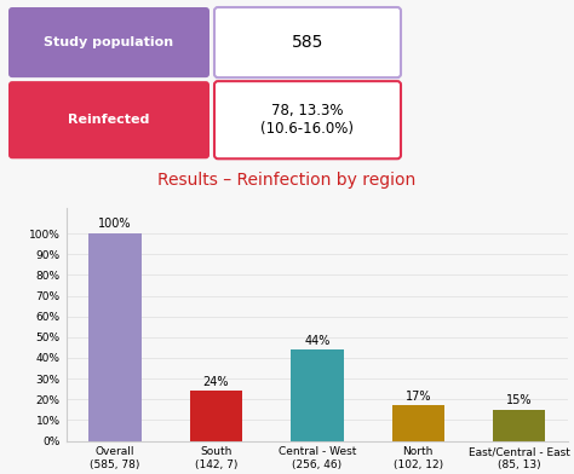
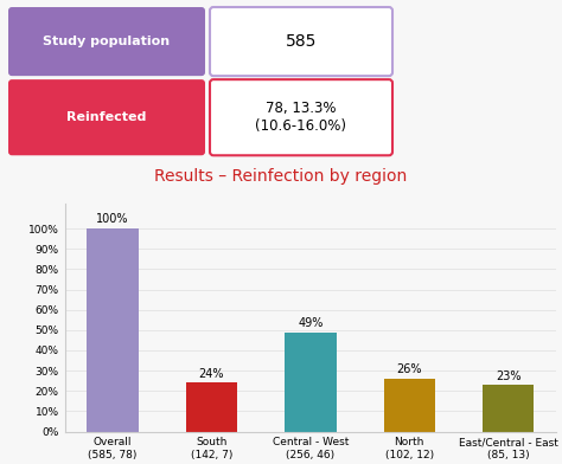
Central - West (256, 46): 44% -> 49%
North (102, 12): 17% -> 26%
East/Central - East (85, 13): 15% -> 23%
